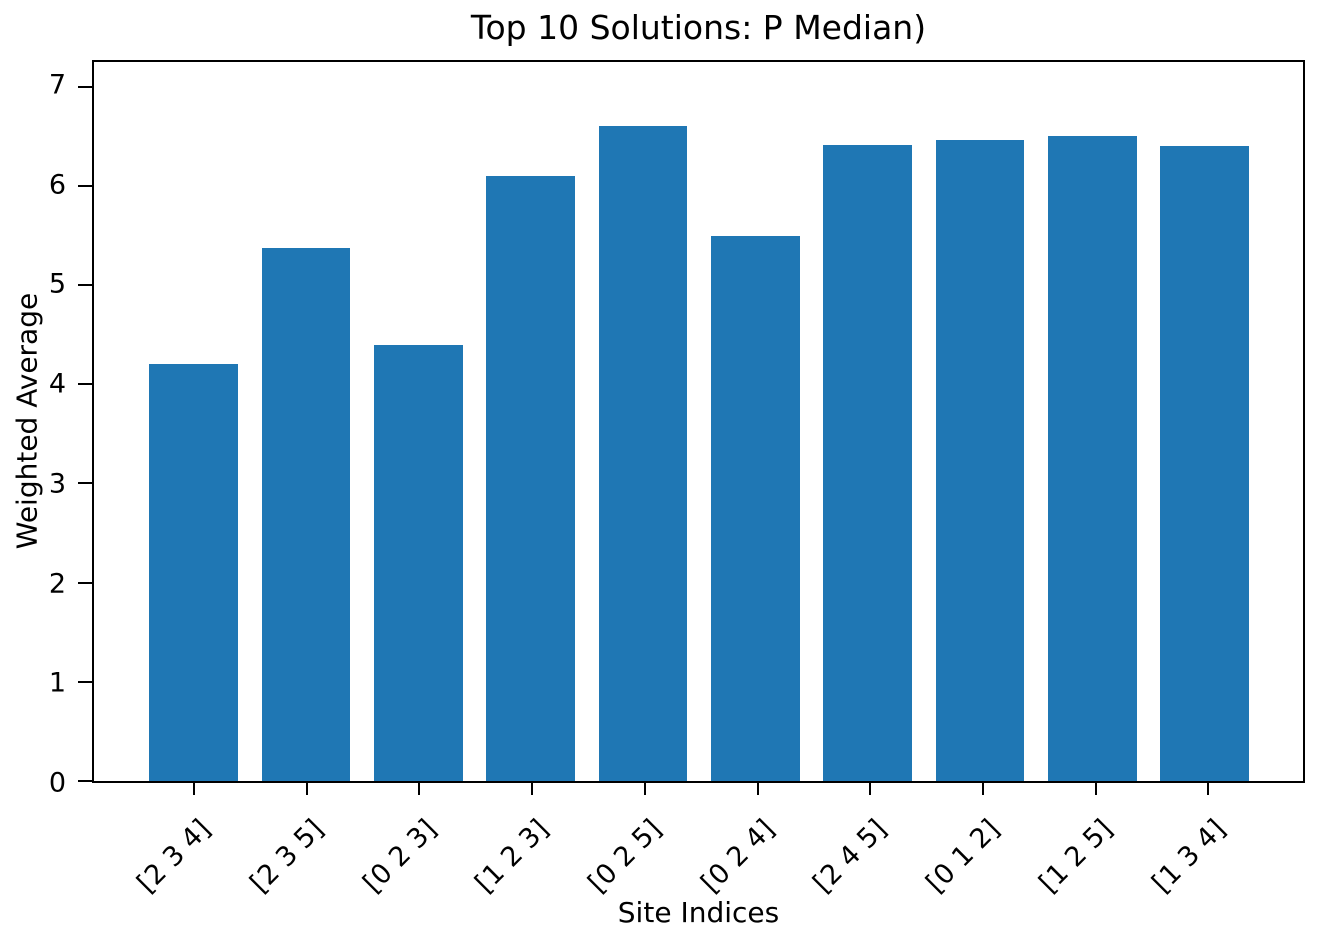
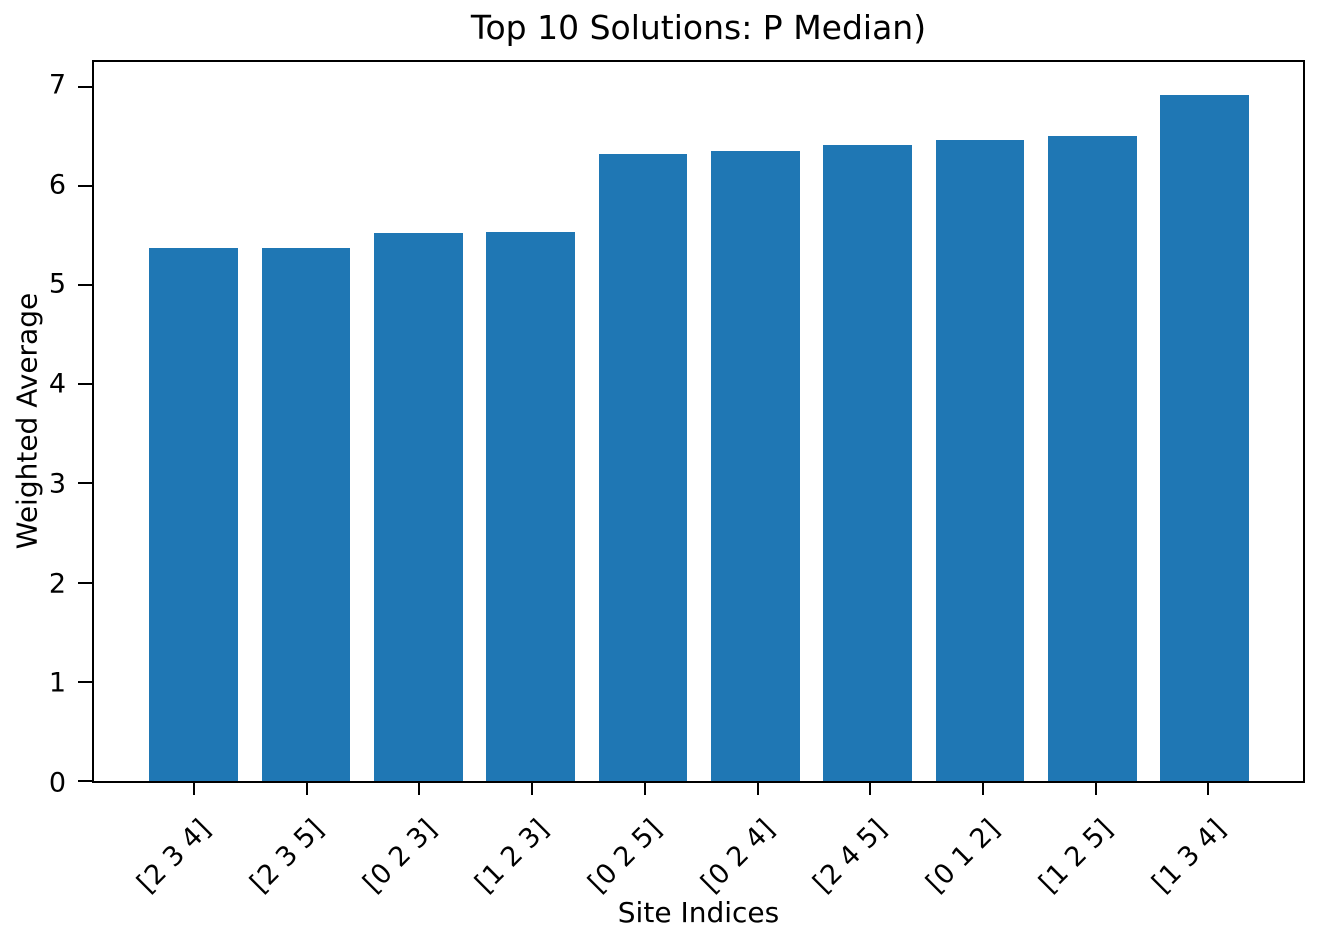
[2 3 4]: 4.2 -> 5.4
[0 2 3]: 4.4 -> 5.5
[1 2 3]: 6.1 -> 5.5
[0 2 5]: 6.6 -> 6.3
[0 2 4]: 5.5 -> 6.3
[1 3 4]: 6.4 -> 6.9
